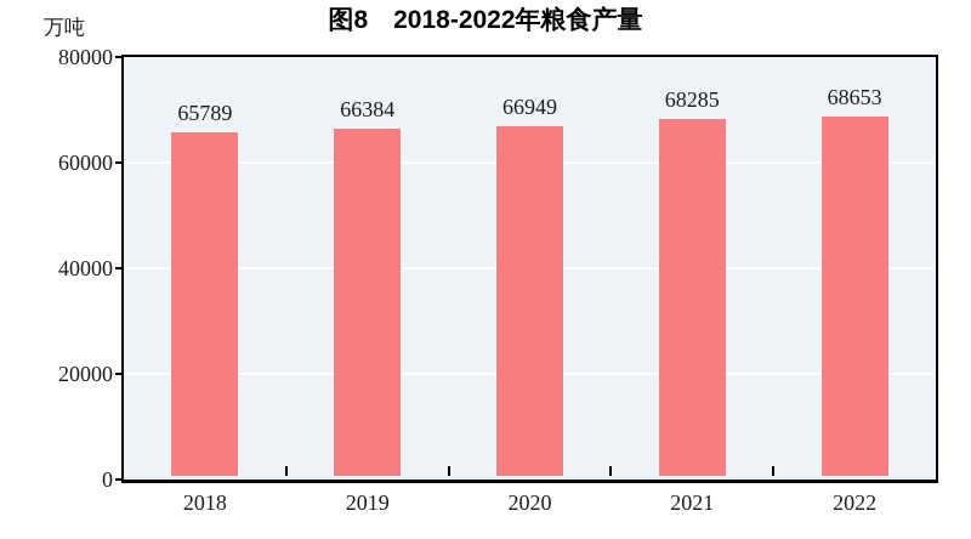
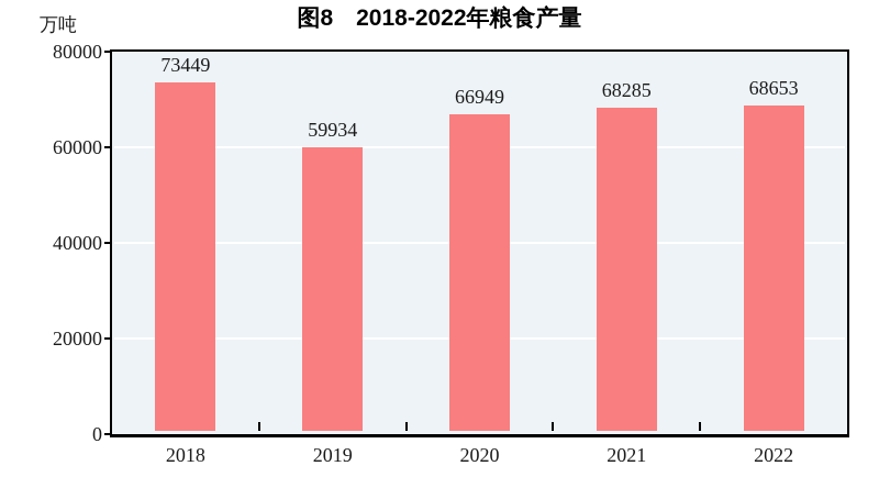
2018: 65789 -> 73449
2019: 66384 -> 59934
